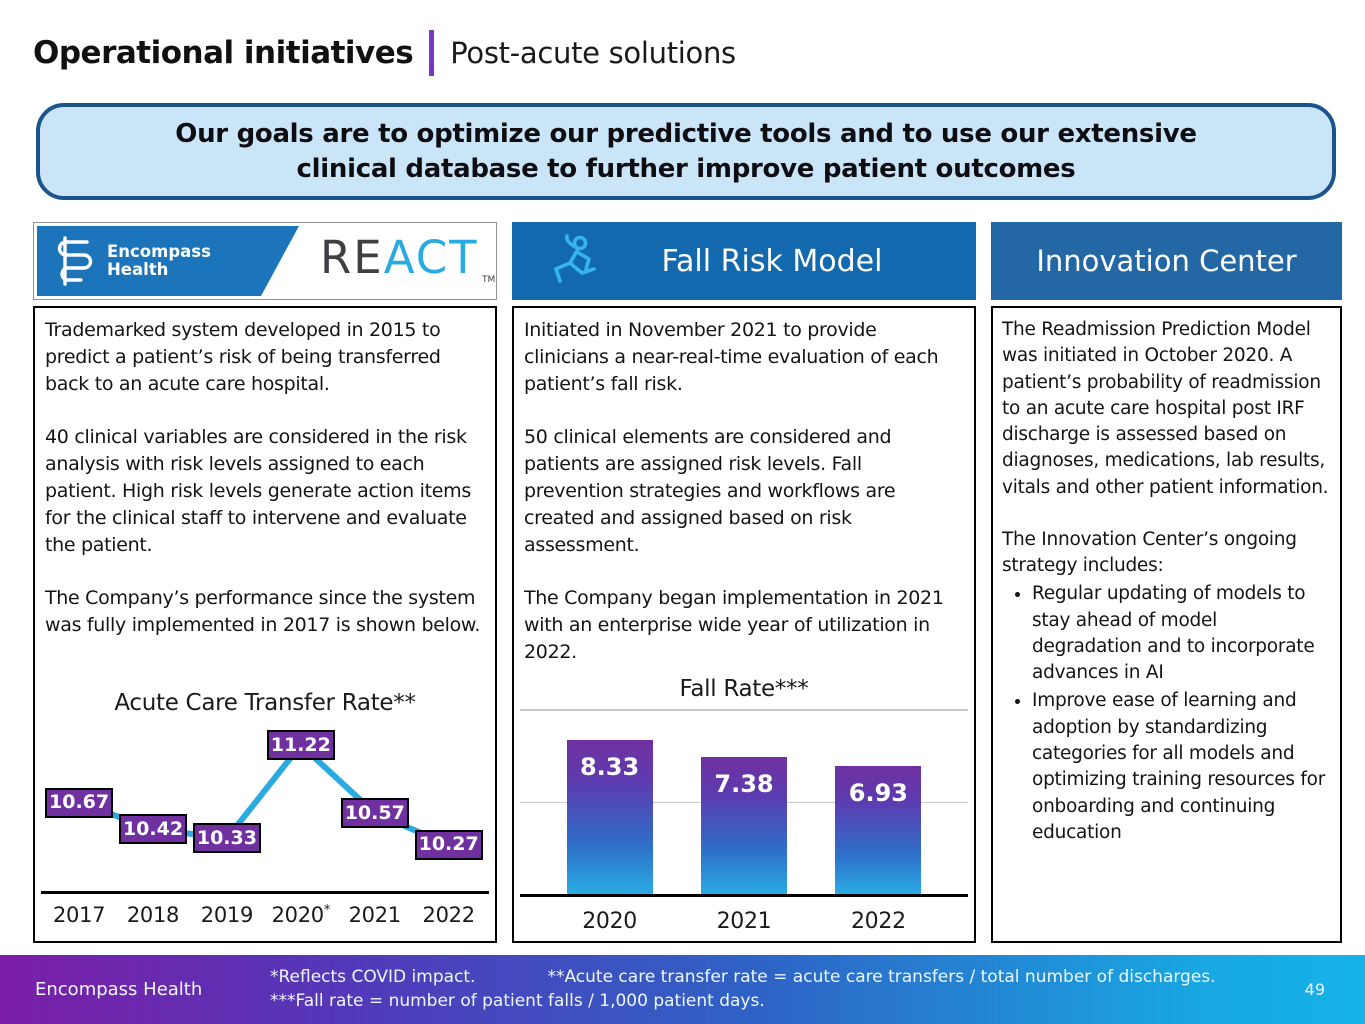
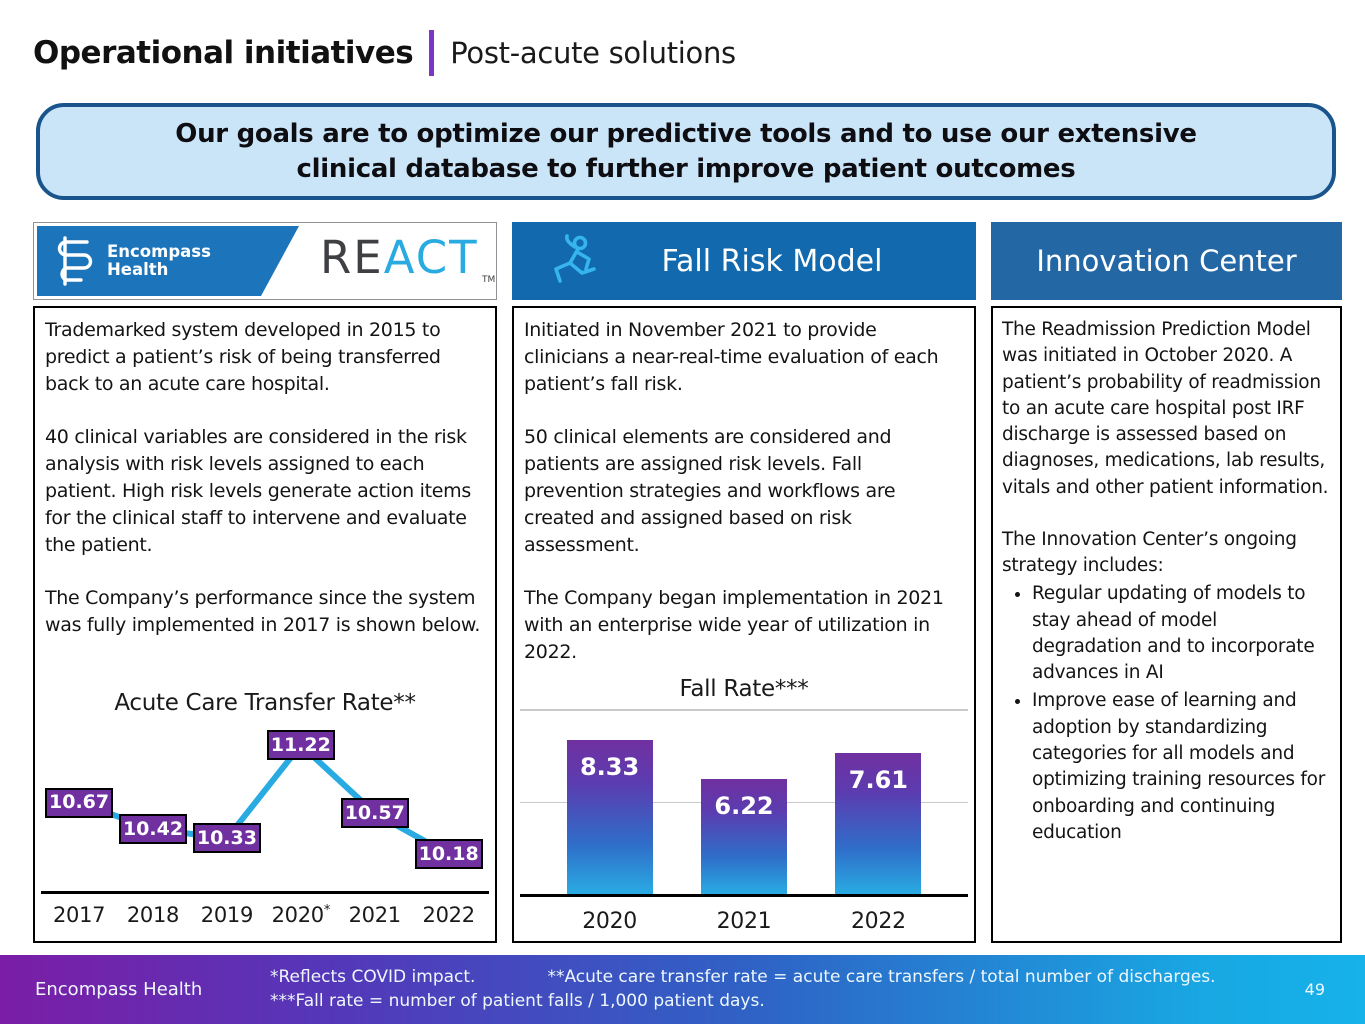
Acute Care Transfer Rate**/2022: 10.27 -> 10.18
Fall Rate***/2021: 7.38 -> 6.22
Fall Rate***/2022: 6.93 -> 7.61
